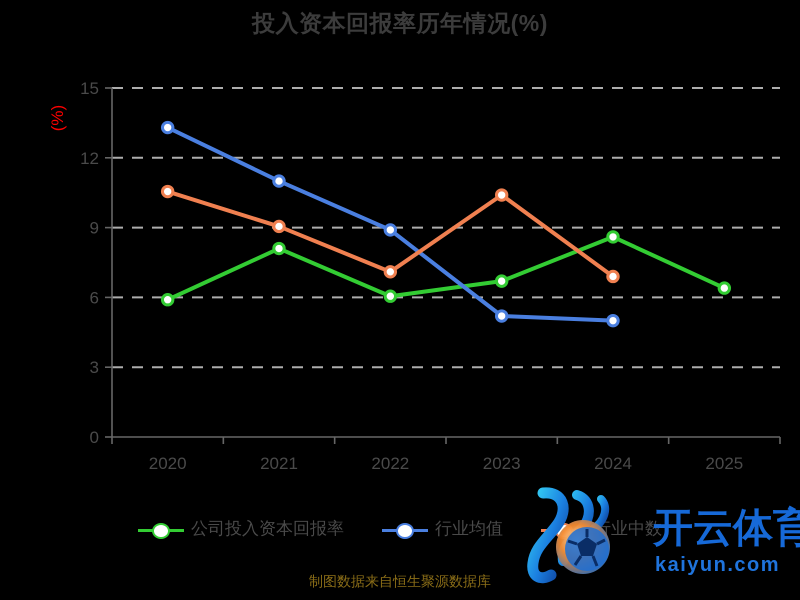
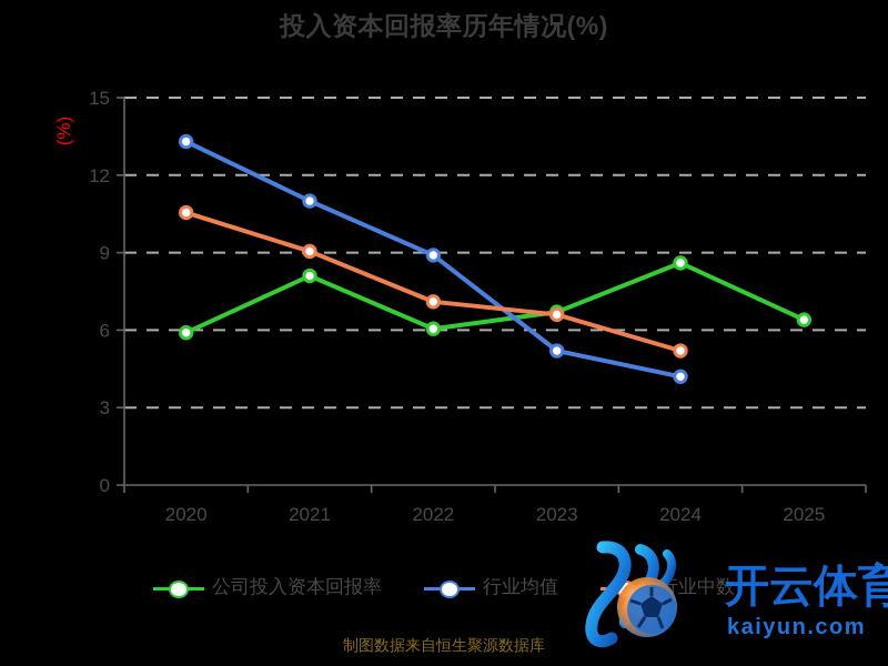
行业中数/2023: 10.4 -> 6.6
行业均值/2024: 5.0 -> 4.2
行业中数/2024: 6.9 -> 5.2
